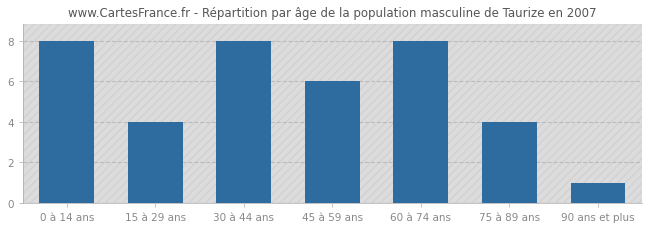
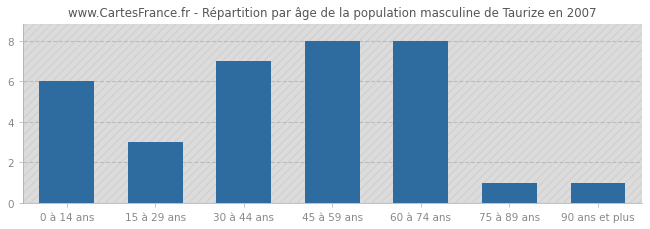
0 à 14 ans: 8 -> 6
15 à 29 ans: 4 -> 3
30 à 44 ans: 8 -> 7
45 à 59 ans: 6 -> 8
75 à 89 ans: 4 -> 1
